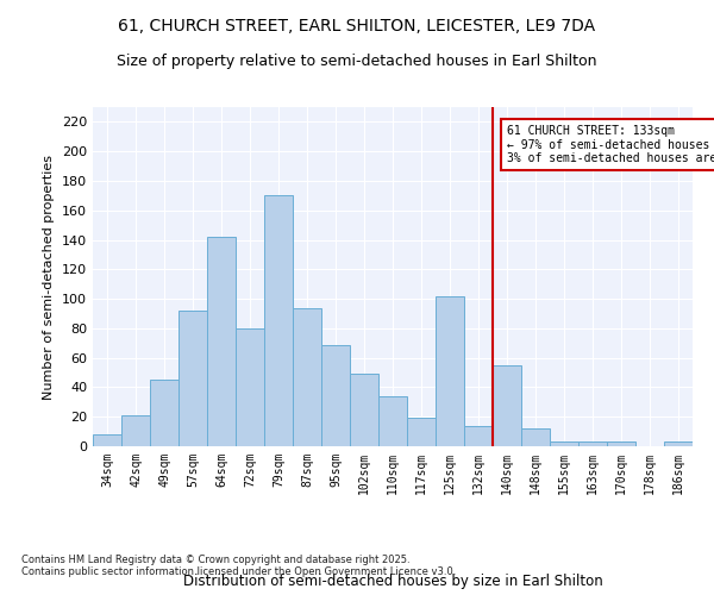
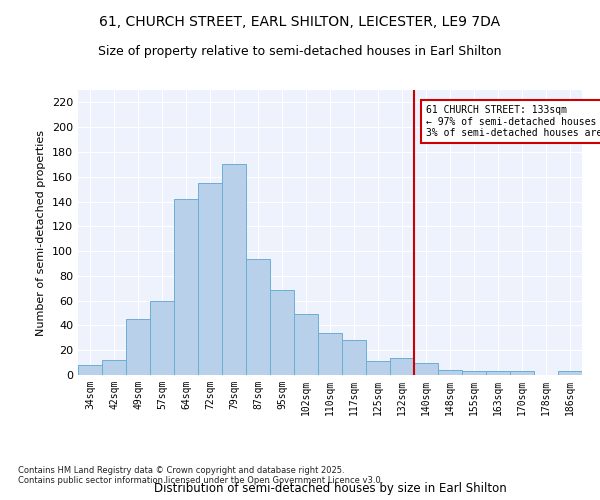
42sqm: 21 -> 12
57sqm: 92 -> 60
72sqm: 80 -> 155
117sqm: 19 -> 28
125sqm: 102 -> 11
140sqm: 55 -> 10
148sqm: 12 -> 4
